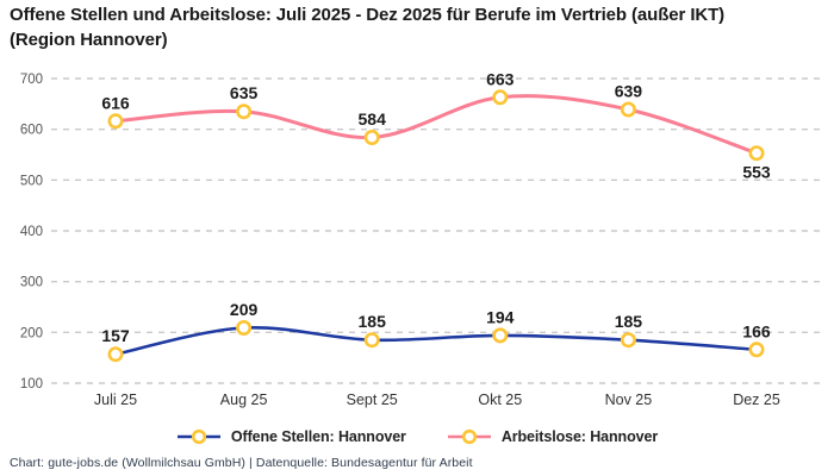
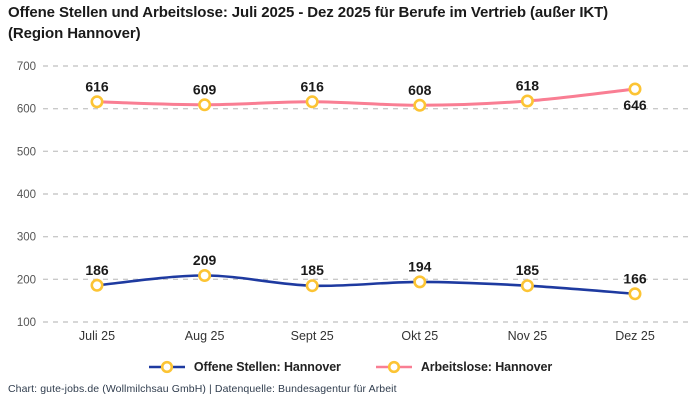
Offene Stellen: Hannover/Juli 25: 157 -> 186
Arbeitslose: Hannover/Aug 25: 635 -> 609
Arbeitslose: Hannover/Sept 25: 584 -> 616
Arbeitslose: Hannover/Okt 25: 663 -> 608
Arbeitslose: Hannover/Nov 25: 639 -> 618
Arbeitslose: Hannover/Dez 25: 553 -> 646
